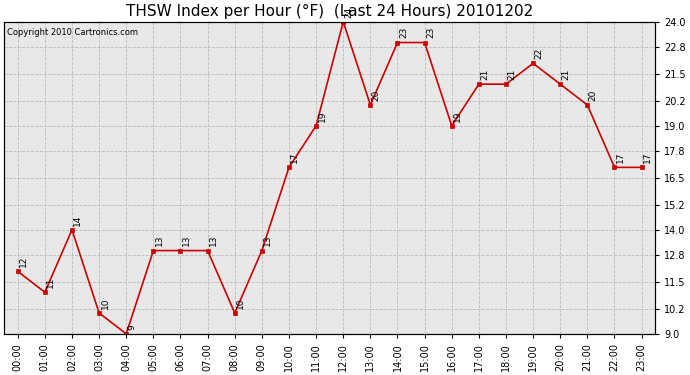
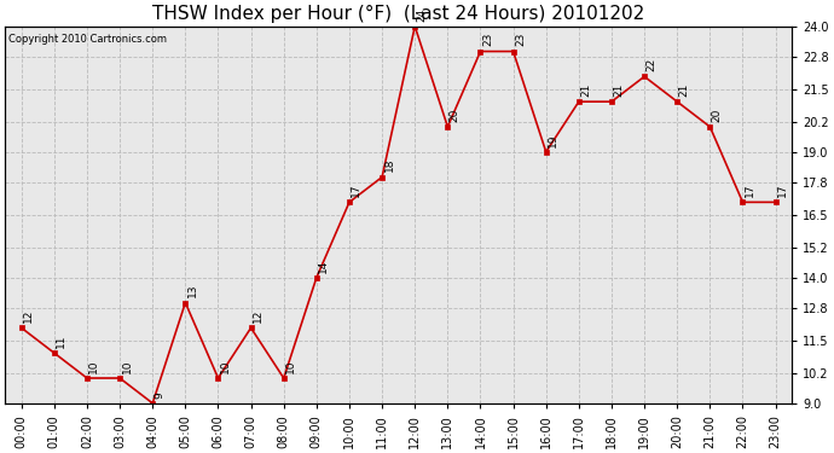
02:00: 14 -> 10
06:00: 13 -> 10
07:00: 13 -> 12
09:00: 13 -> 14
11:00: 19 -> 18
